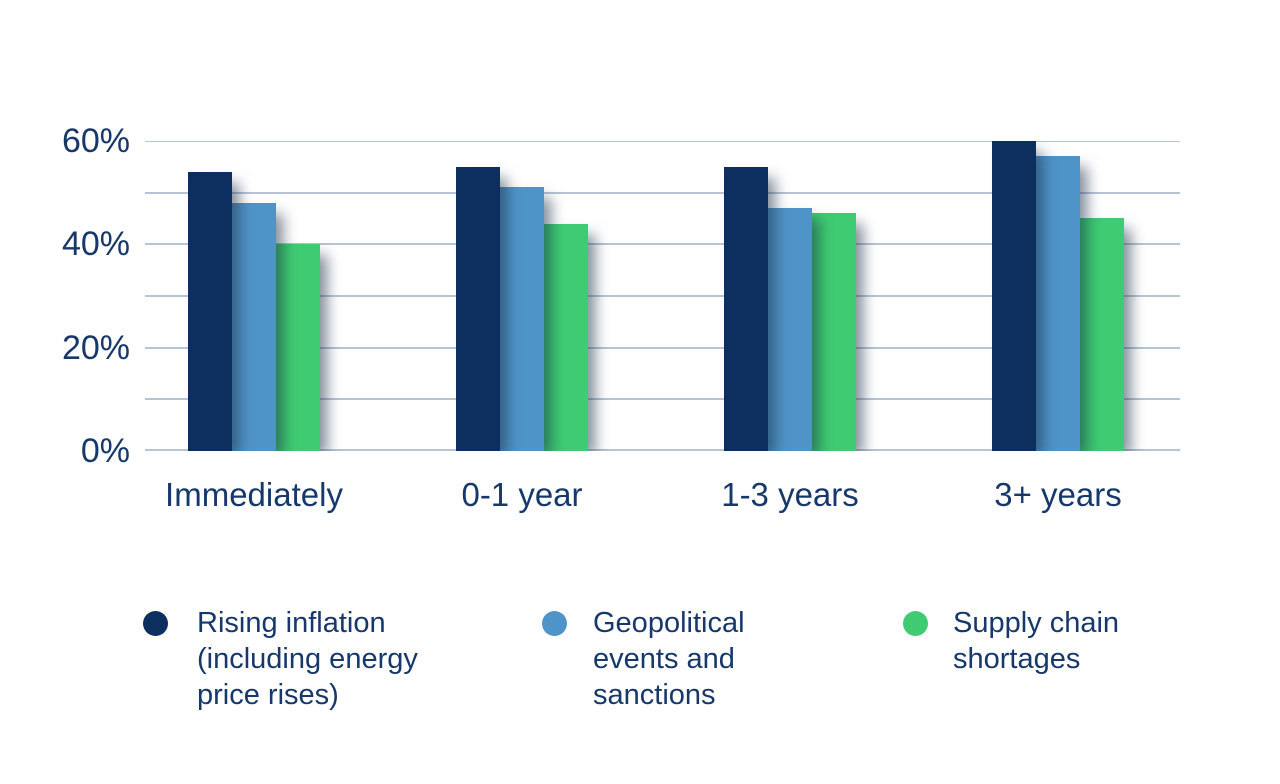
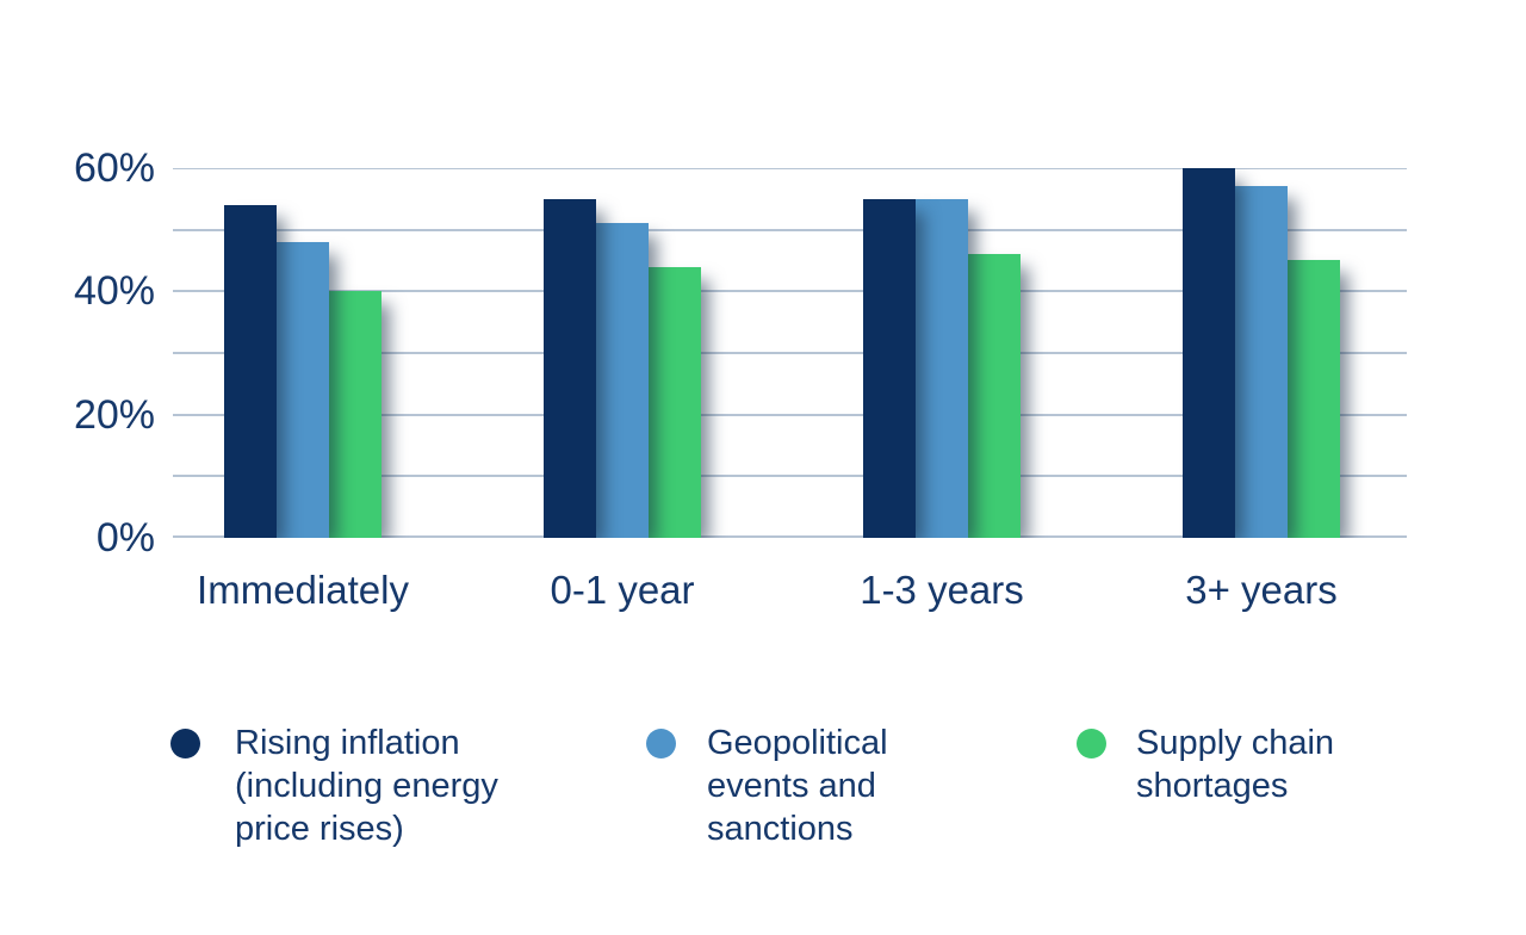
Geopolitical events and sanctions/1-3 years: 47% -> 55%
